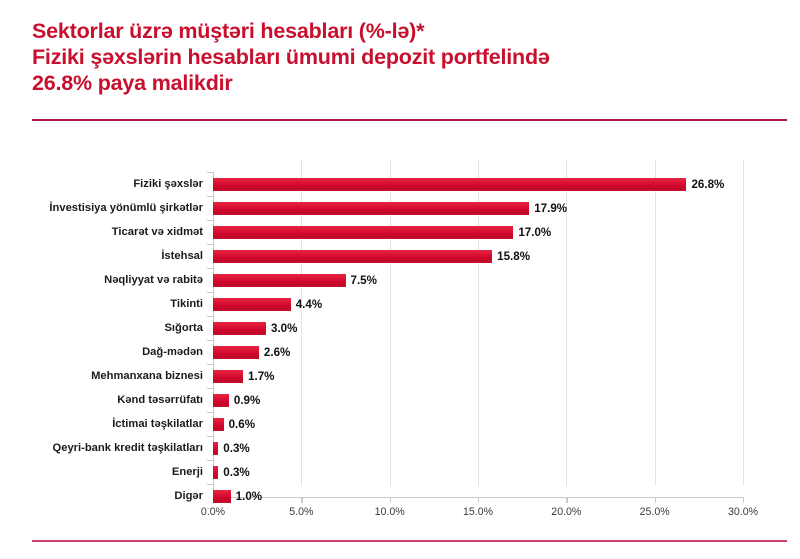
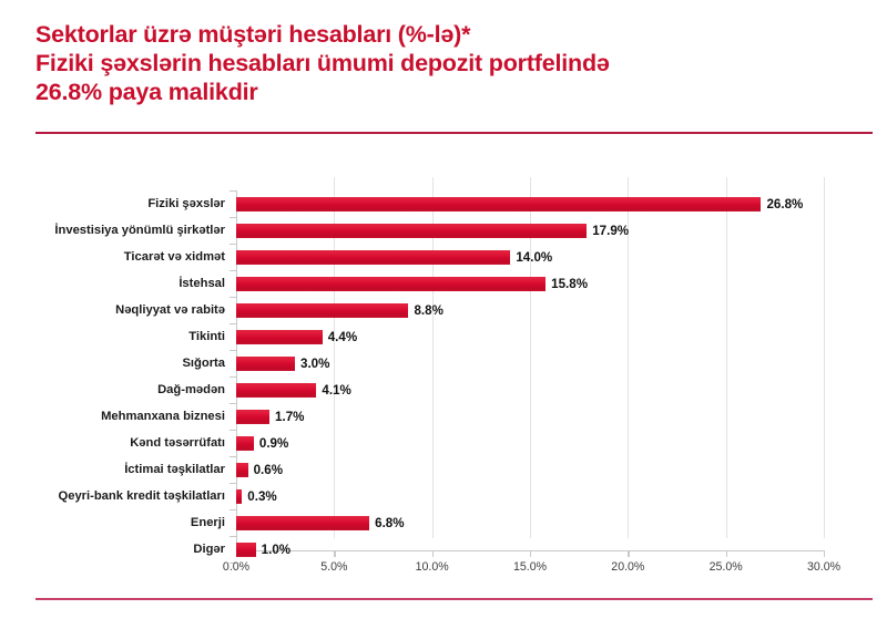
Ticarət və xidmət: 17.0% -> 14.0%
Nəqliyyat və rabitə: 7.5% -> 8.8%
Dağ-mədən: 2.6% -> 4.1%
Enerji: 0.3% -> 6.8%
